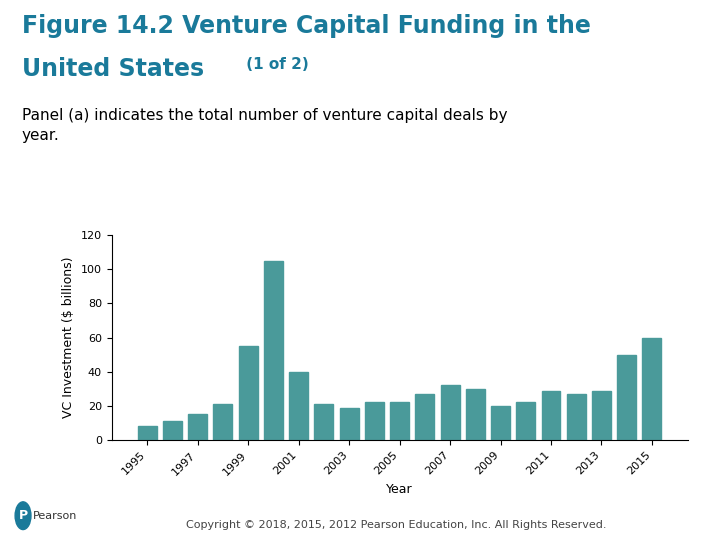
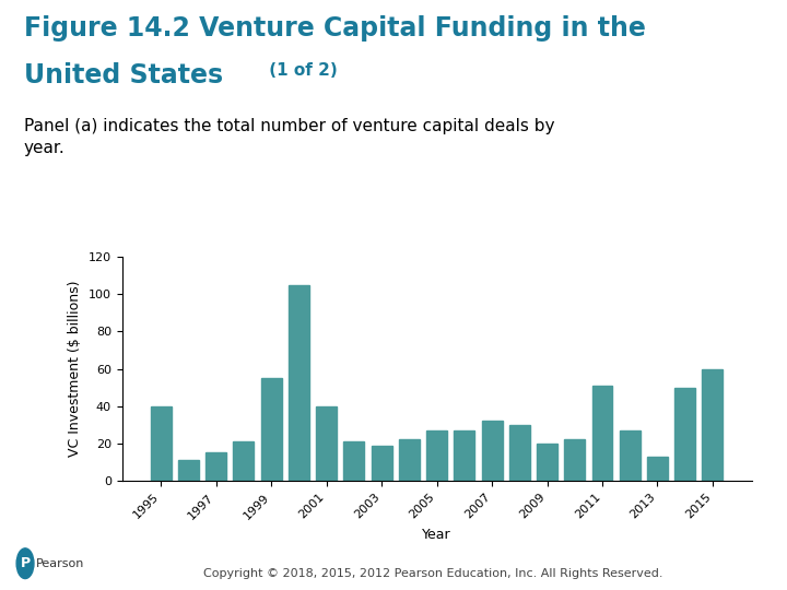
1995: 8 -> 40
2005: 22 -> 27
2011: 29 -> 51
2013: 29 -> 13
